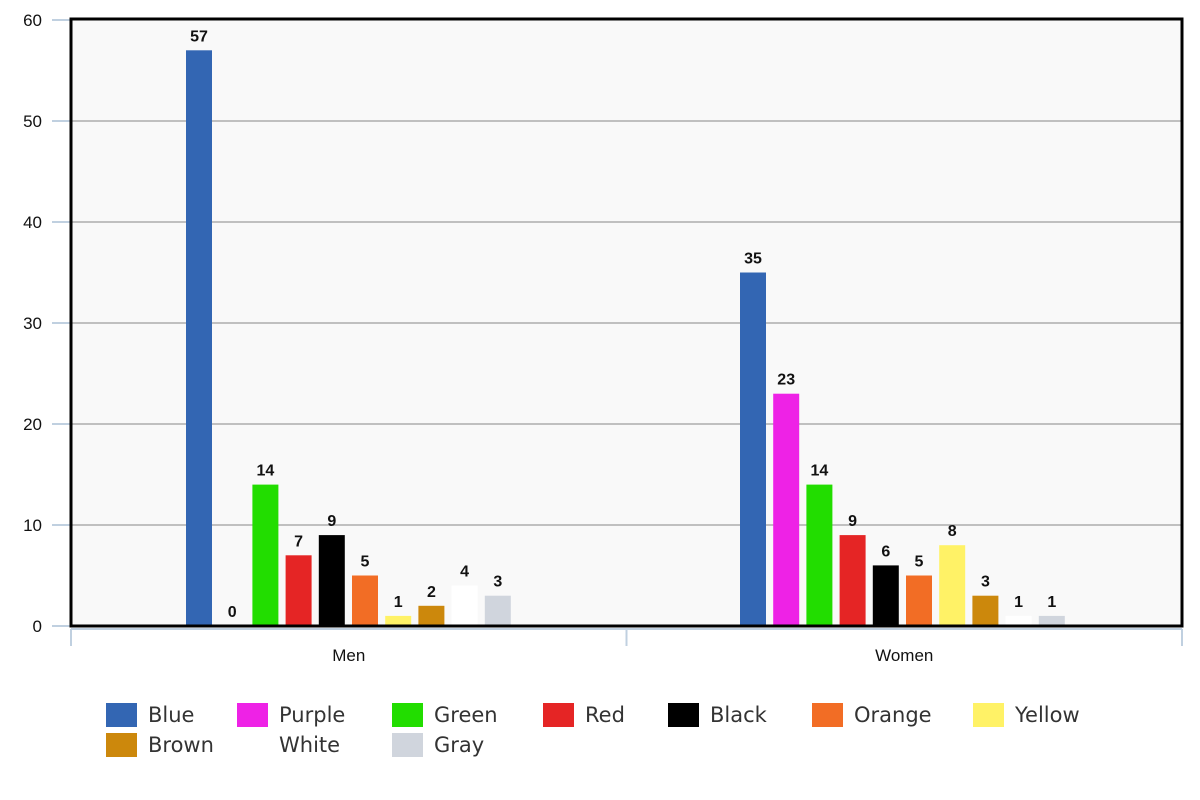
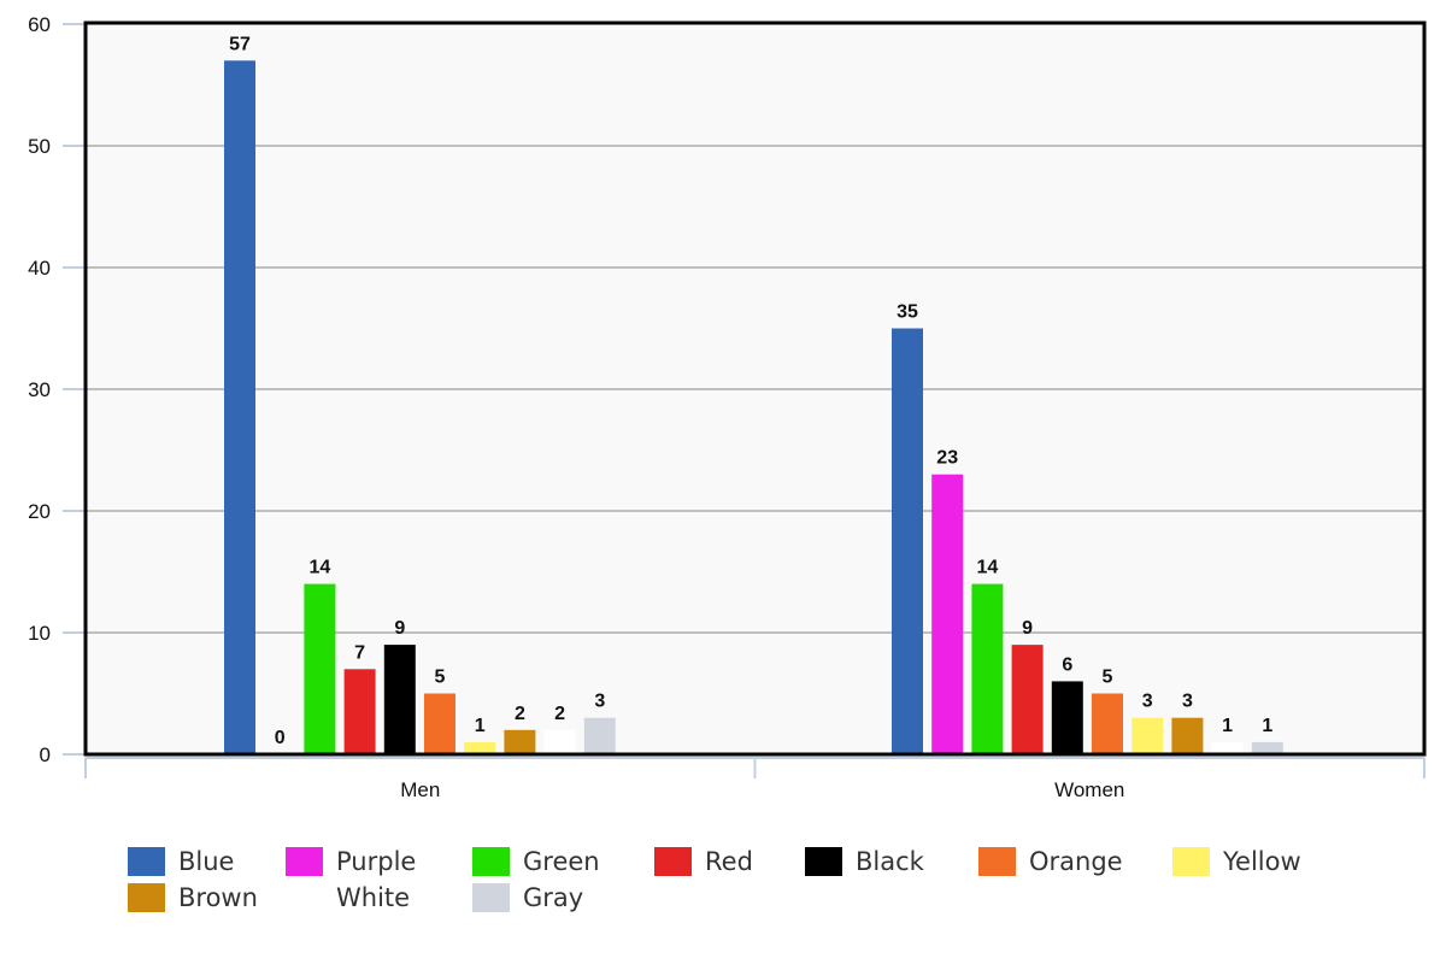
White/Men: 4 -> 2
Yellow/Women: 8 -> 3
